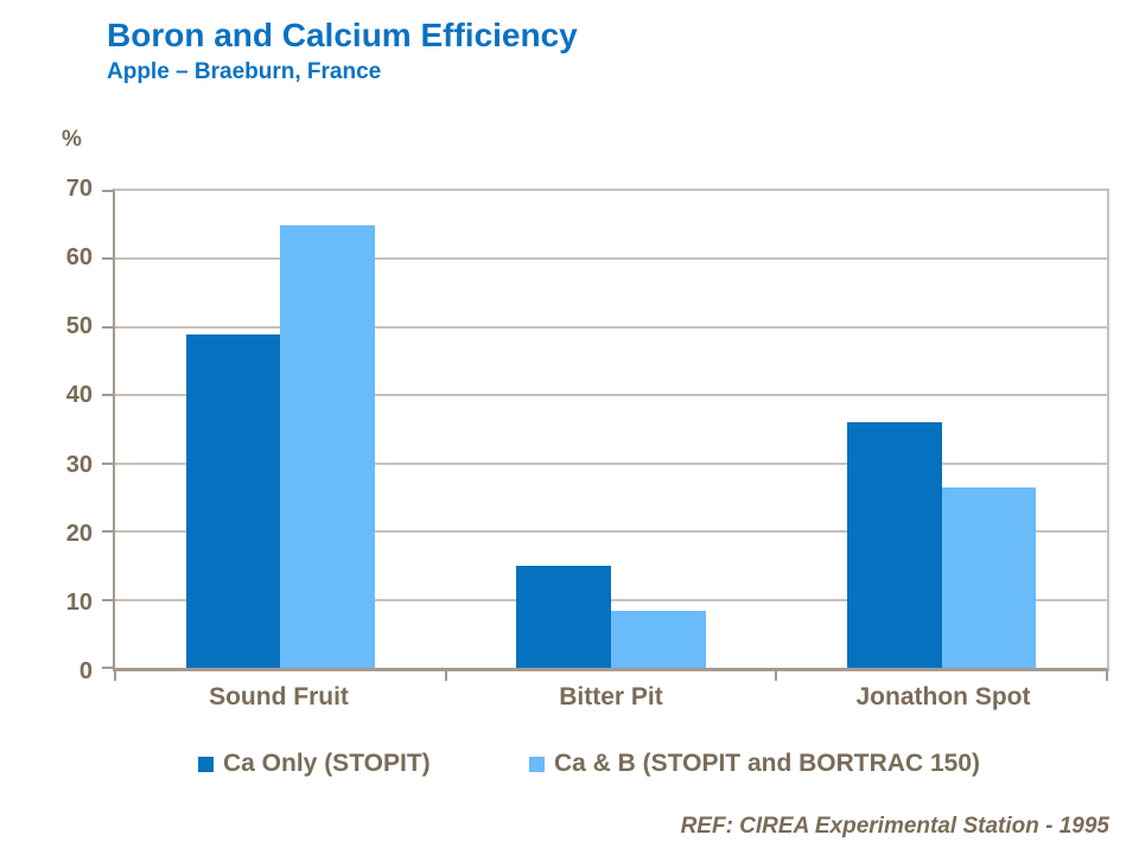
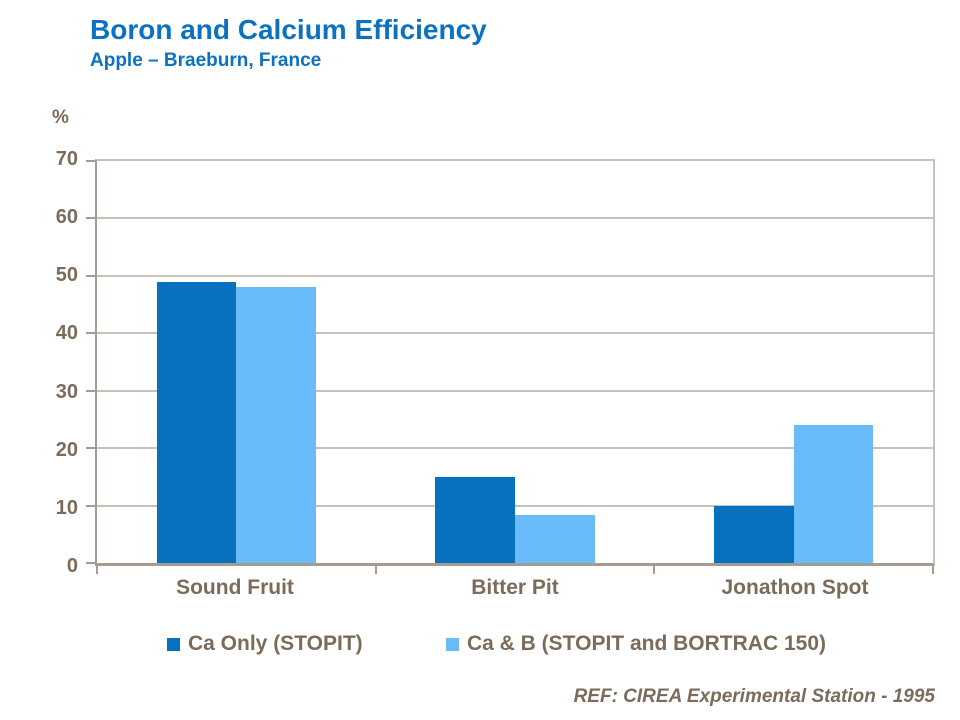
Ca & B (STOPIT and BORTRAC 150)/Sound Fruit: 65 -> 48
Ca Only (STOPIT)/Jonathon Spot: 36 -> 10
Ca & B (STOPIT and BORTRAC 150)/Jonathon Spot: 26 -> 24
